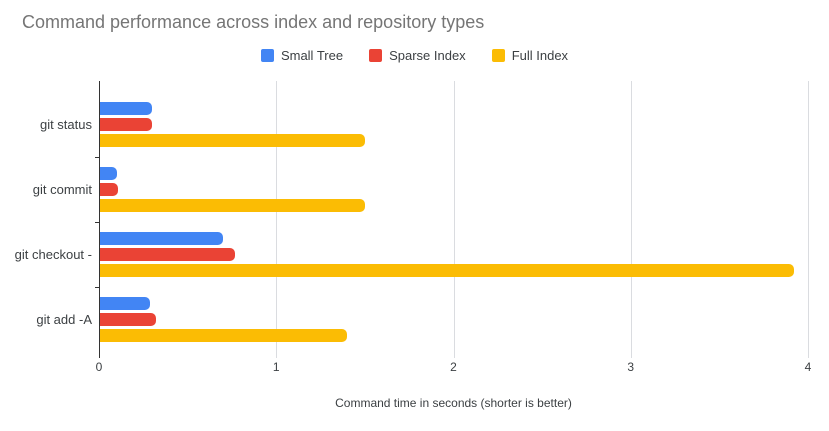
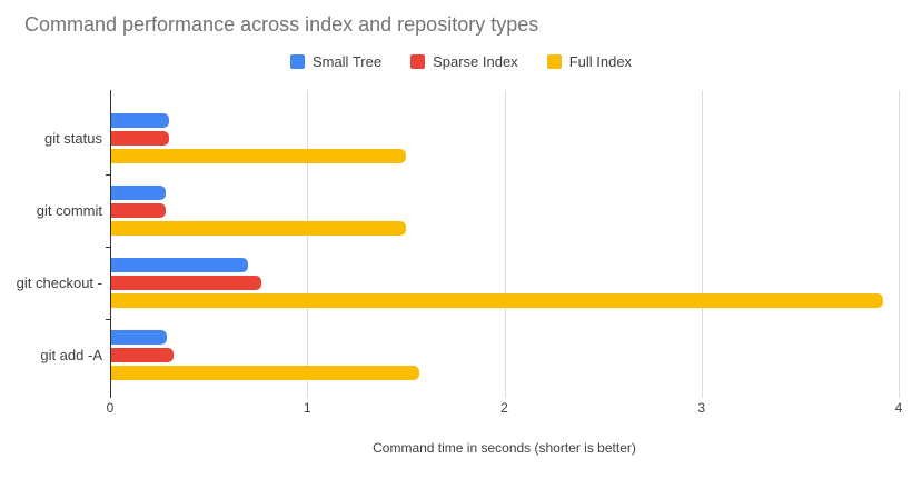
Small Tree/git commit: 0.10 -> 0.28
Sparse Index/git commit: 0.11 -> 0.28
Full Index/git add -A: 1.40 -> 1.57
